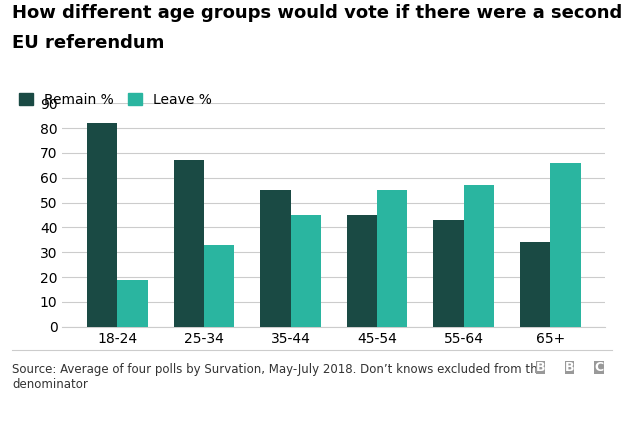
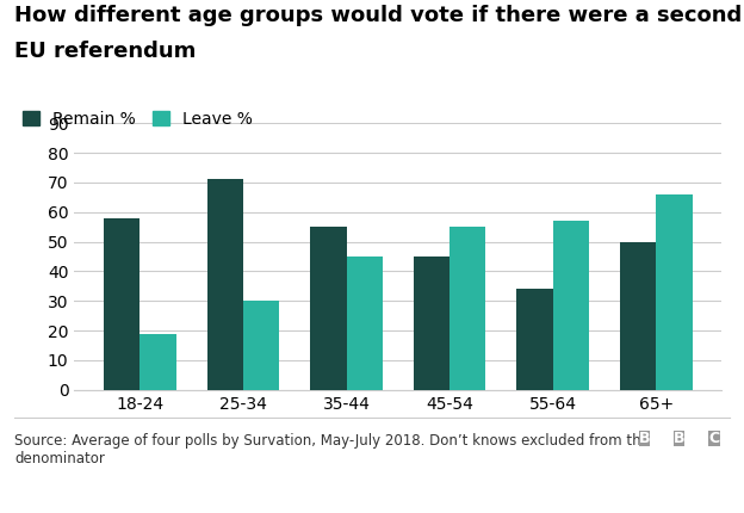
Remain %/18-24: 82 -> 58
Remain %/25-34: 67 -> 71
Leave %/25-34: 33 -> 30
Remain %/55-64: 43 -> 34
Remain %/65+: 34 -> 50
